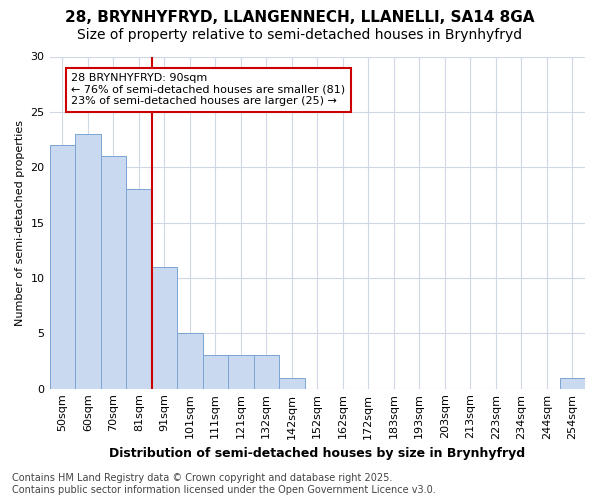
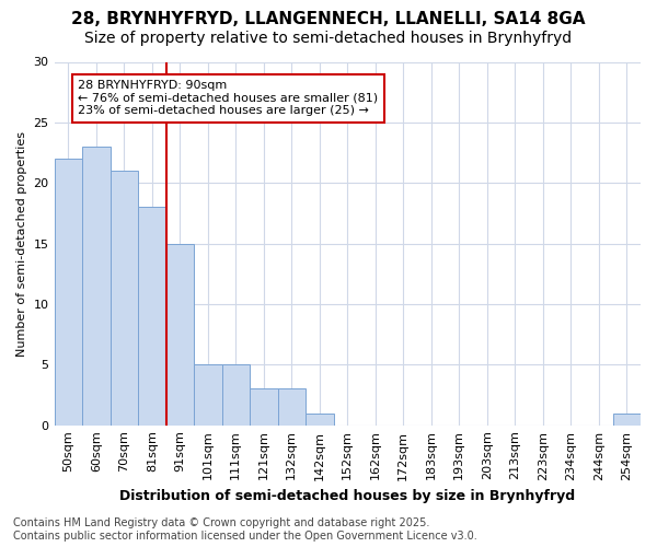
91sqm: 11 -> 15
111sqm: 3 -> 5
